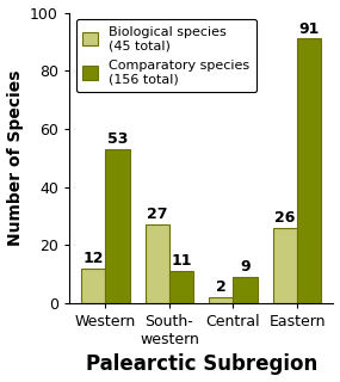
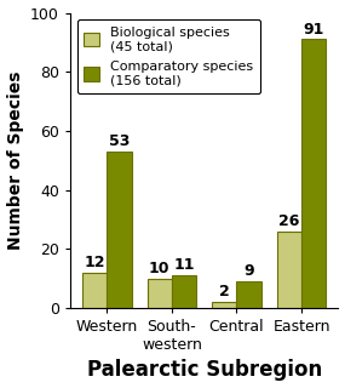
Biological species (45 total)/South- western: 27 -> 10
